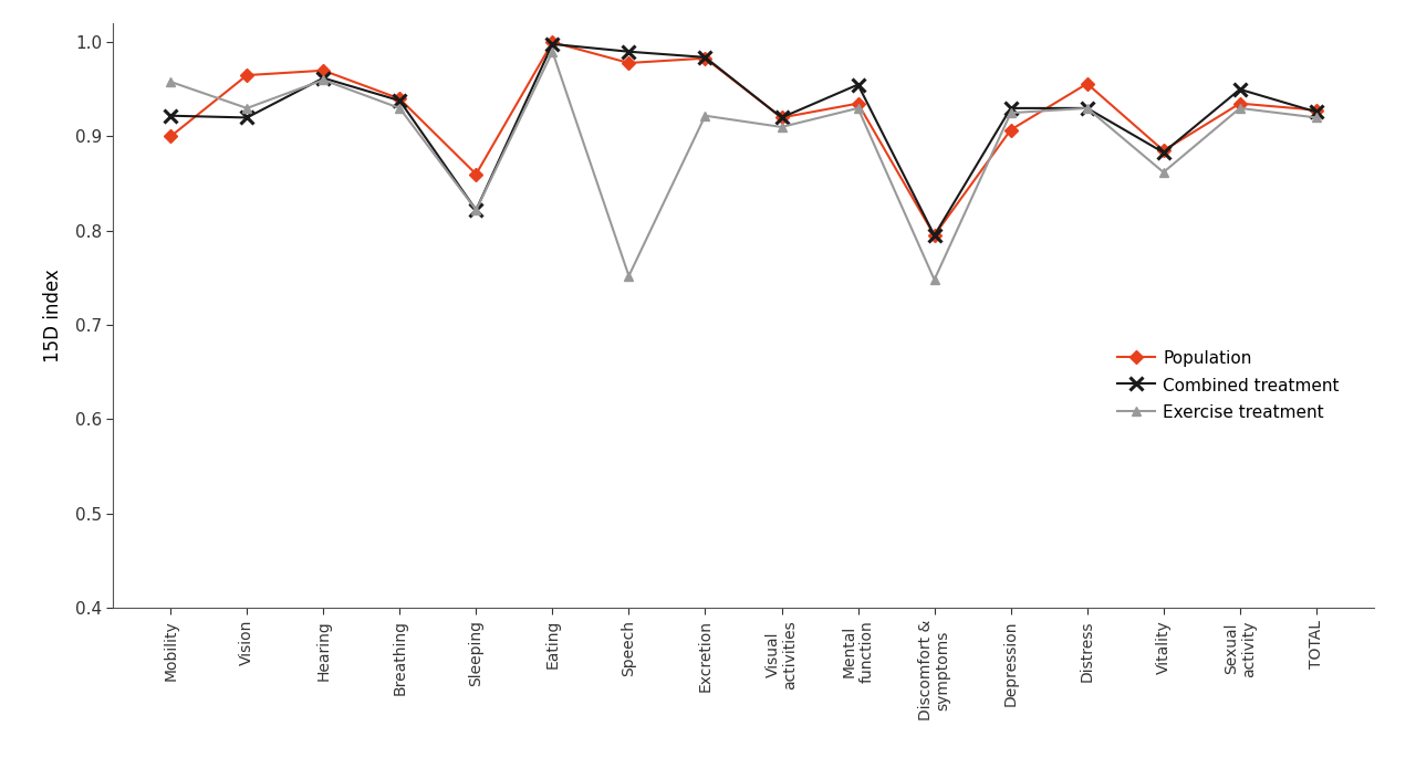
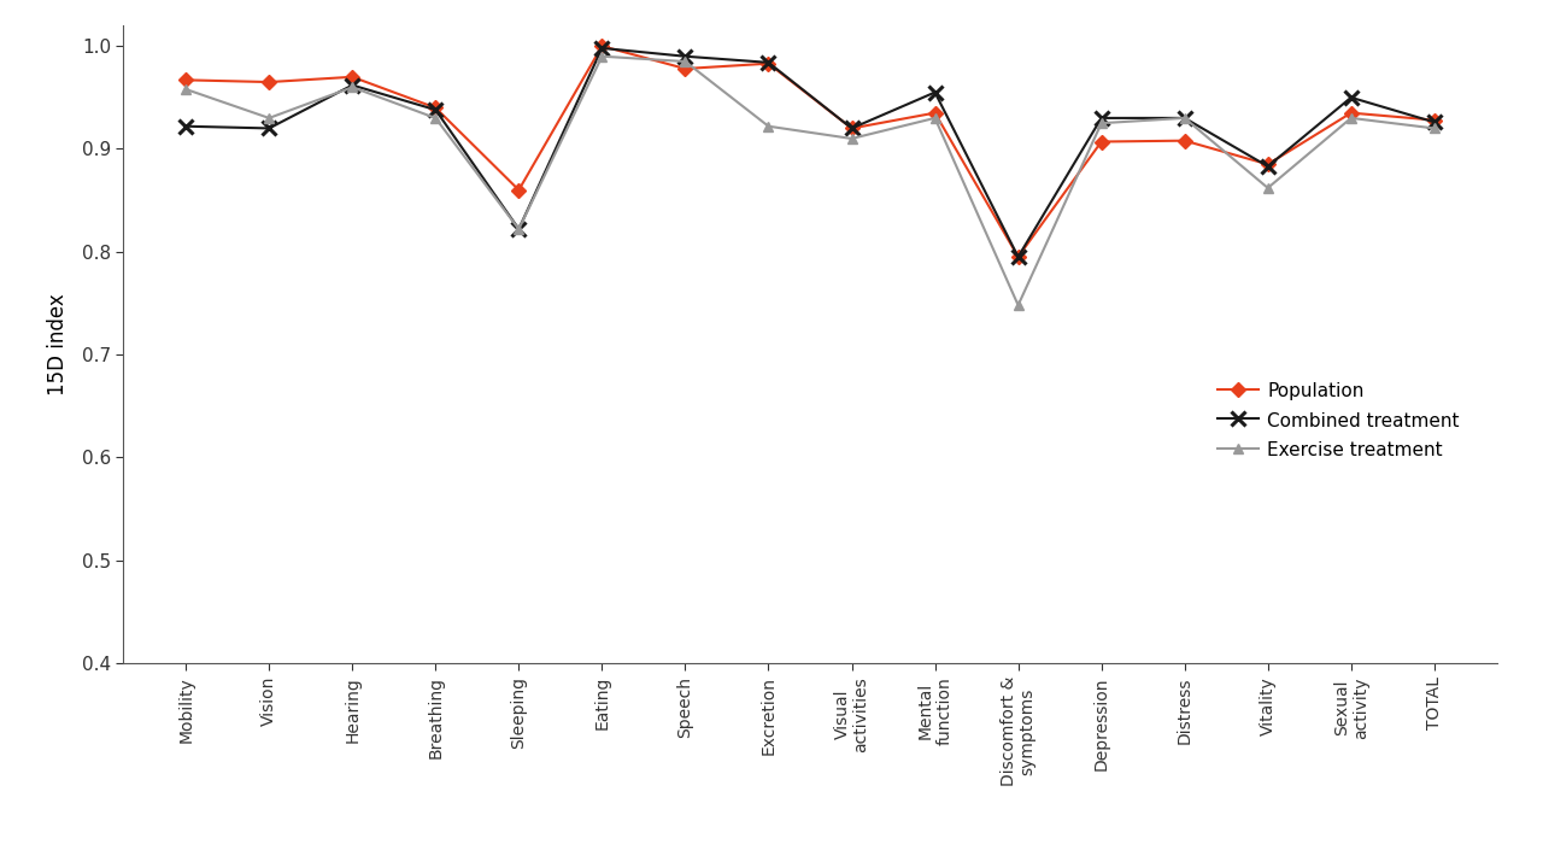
Population/Mobility: 0.900 -> 0.967
Exercise treatment/Speech: 0.752 -> 0.985
Population/Distress: 0.956 -> 0.908
